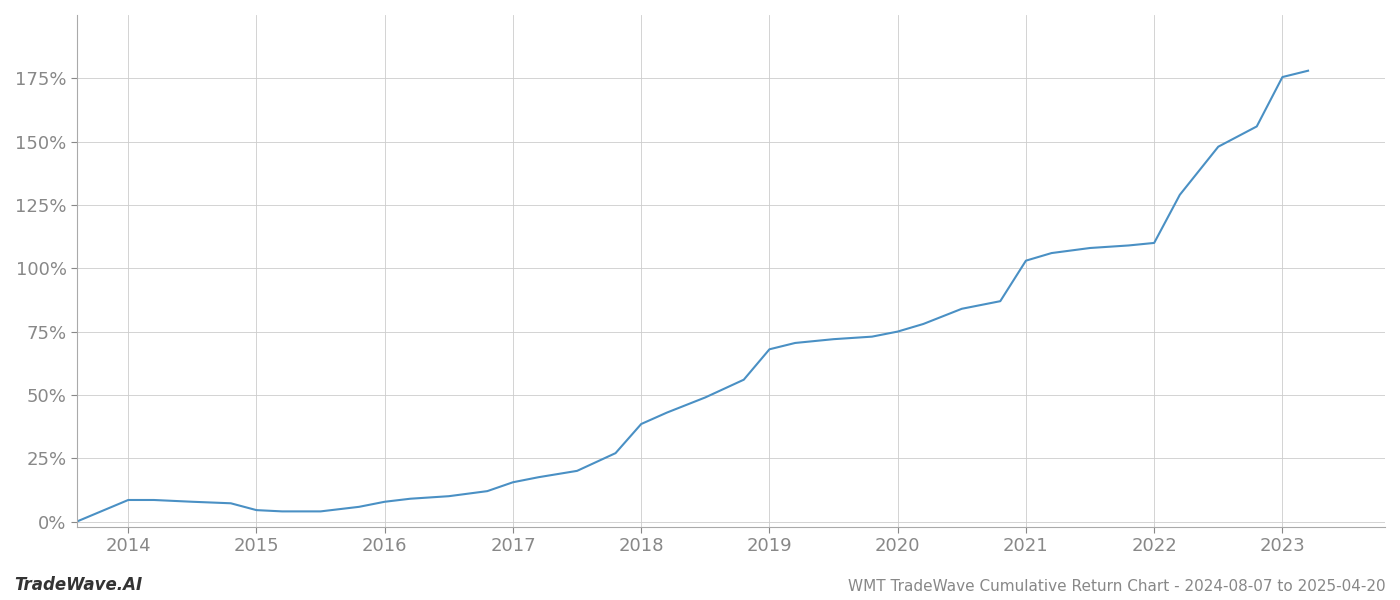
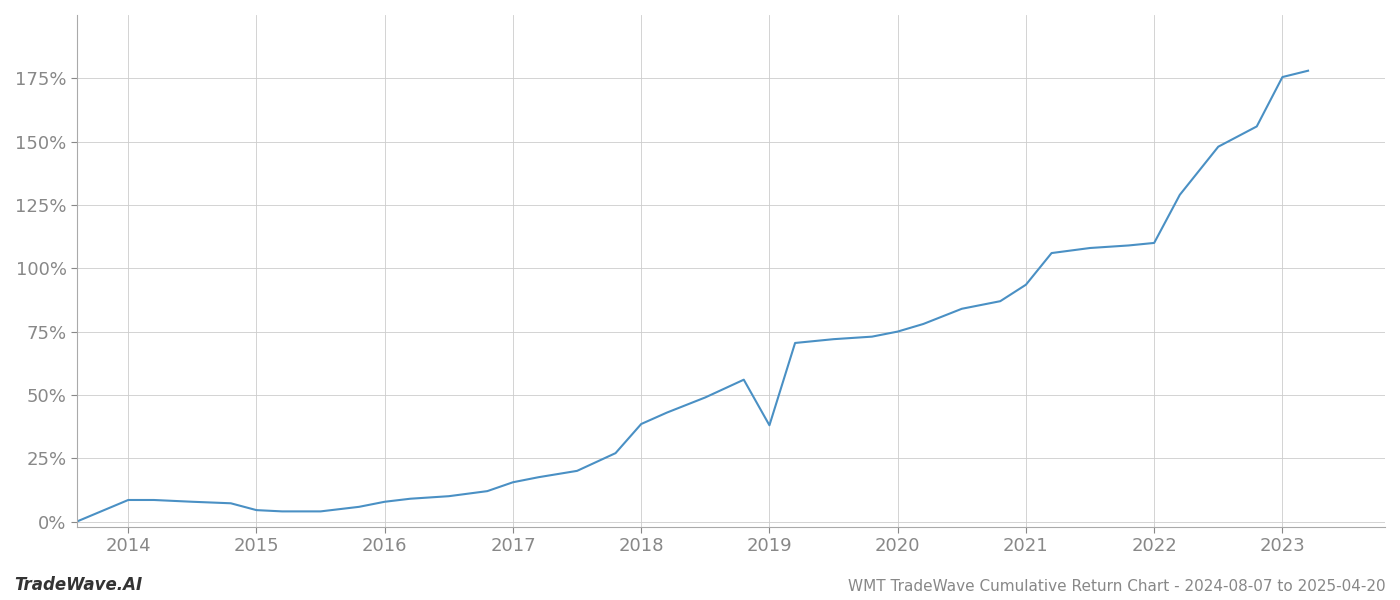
2019: 68.0% -> 38.0%
2021: 103.0% -> 93.5%
